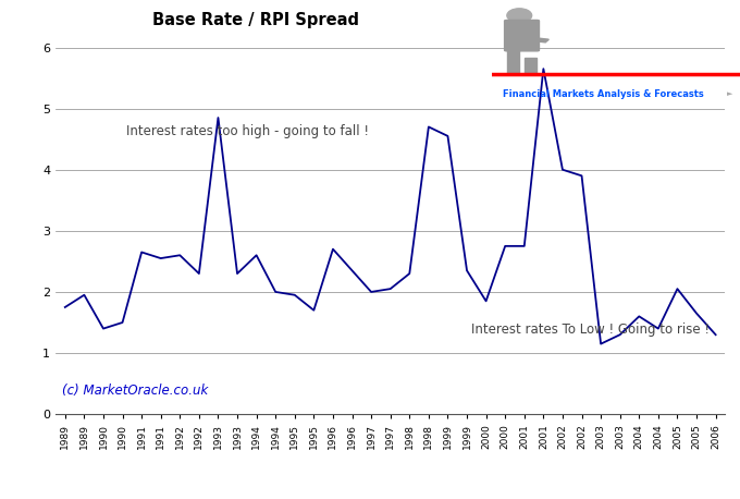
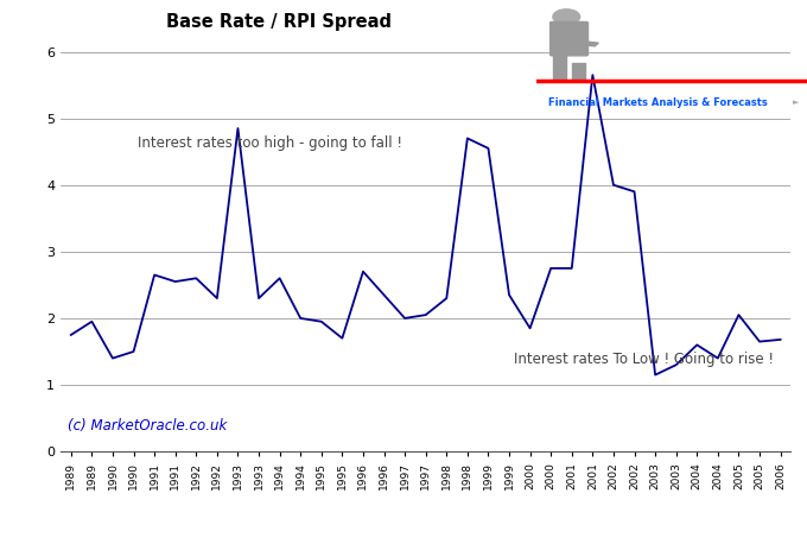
2006: 1.30 -> 1.68
